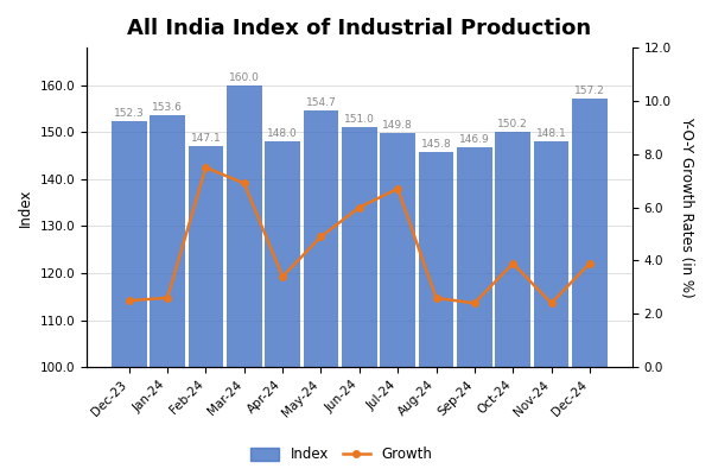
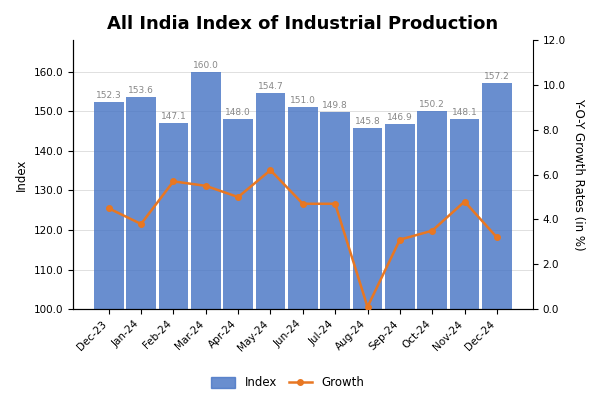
Growth/Dec-23: 2.5 -> 4.5
Growth/Jan-24: 2.6 -> 3.8
Growth/Feb-24: 7.5 -> 5.7
Growth/Mar-24: 6.9 -> 5.5
Growth/Apr-24: 3.4 -> 5.0
Growth/May-24: 4.9 -> 6.2
Growth/Jun-24: 6.0 -> 4.7
Growth/Jul-24: 6.7 -> 4.7
Growth/Aug-24: 2.6 -> 0.1
Growth/Sep-24: 2.4 -> 3.1
Growth/Oct-24: 3.9 -> 3.5
Growth/Nov-24: 2.4 -> 4.8
Growth/Dec-24: 3.9 -> 3.2
